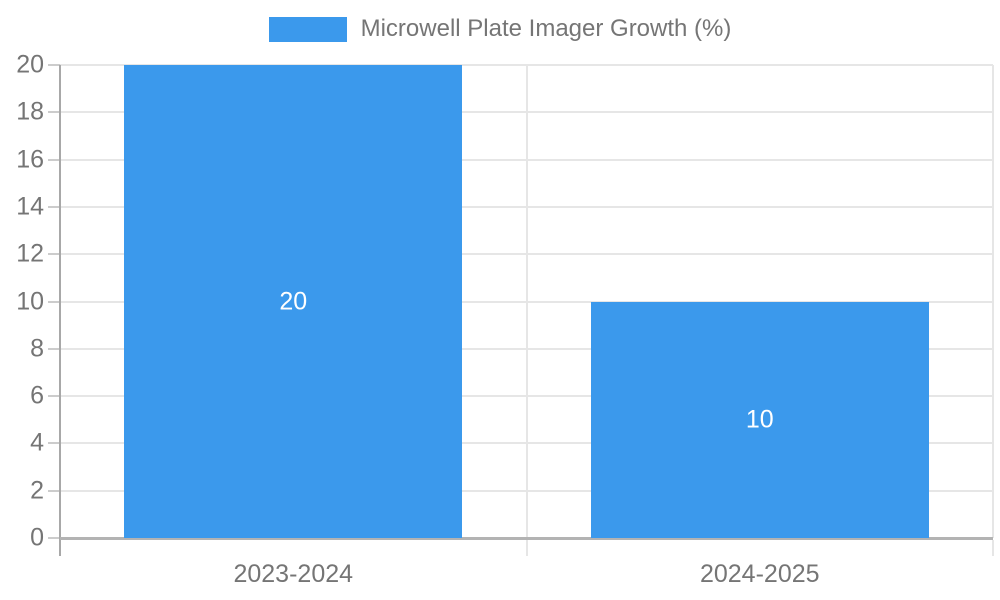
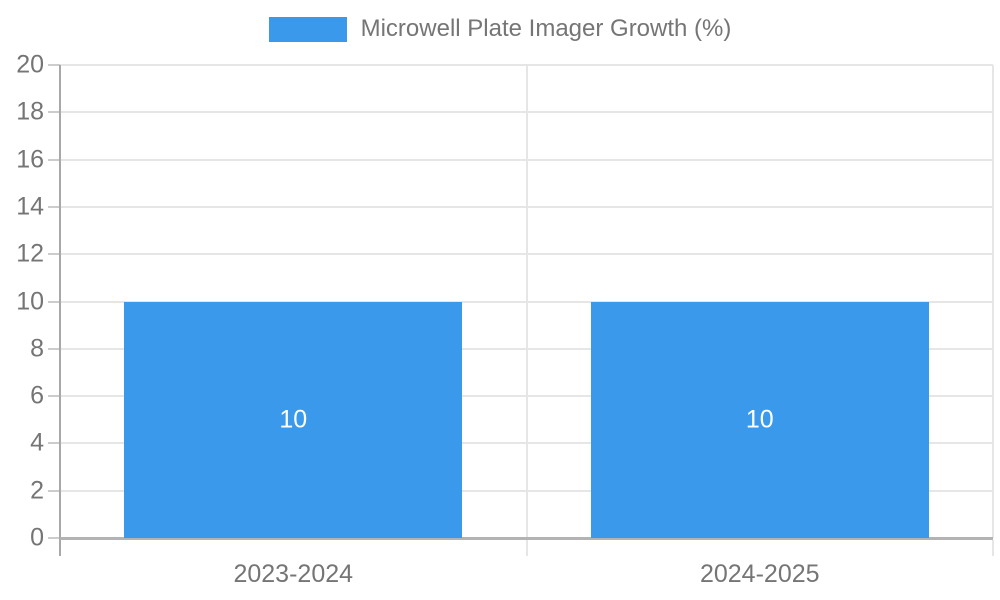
2023-2024: 20 -> 10
